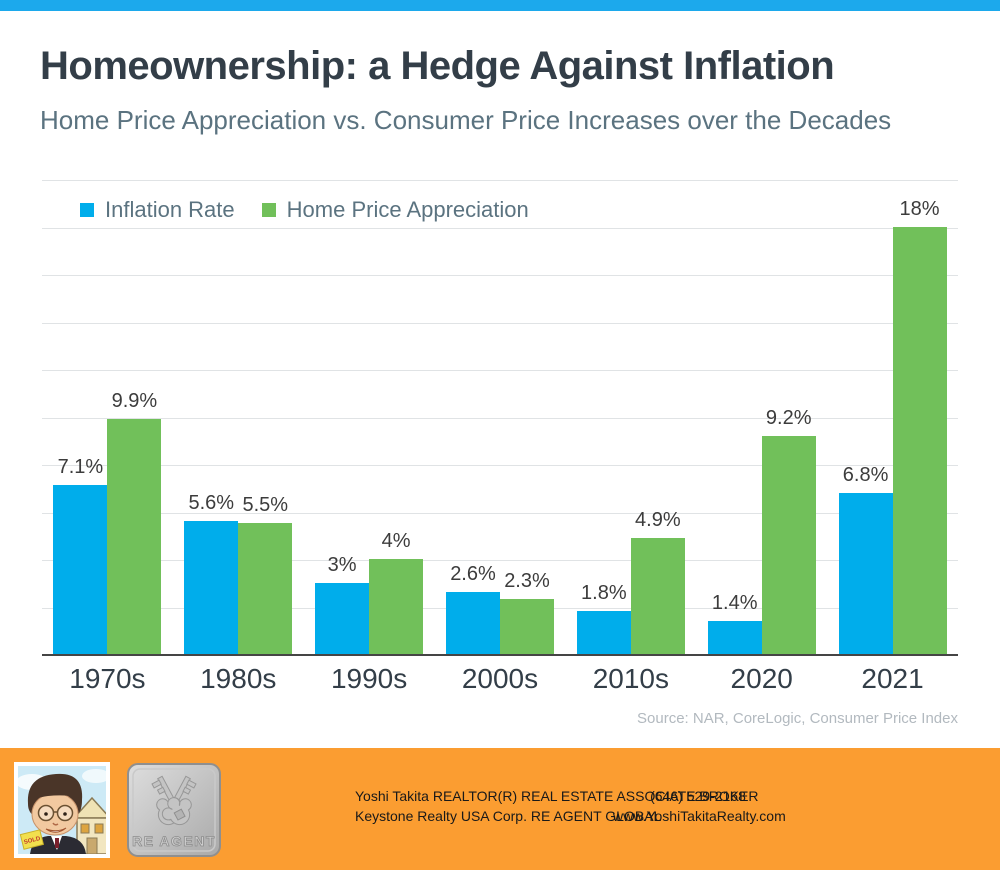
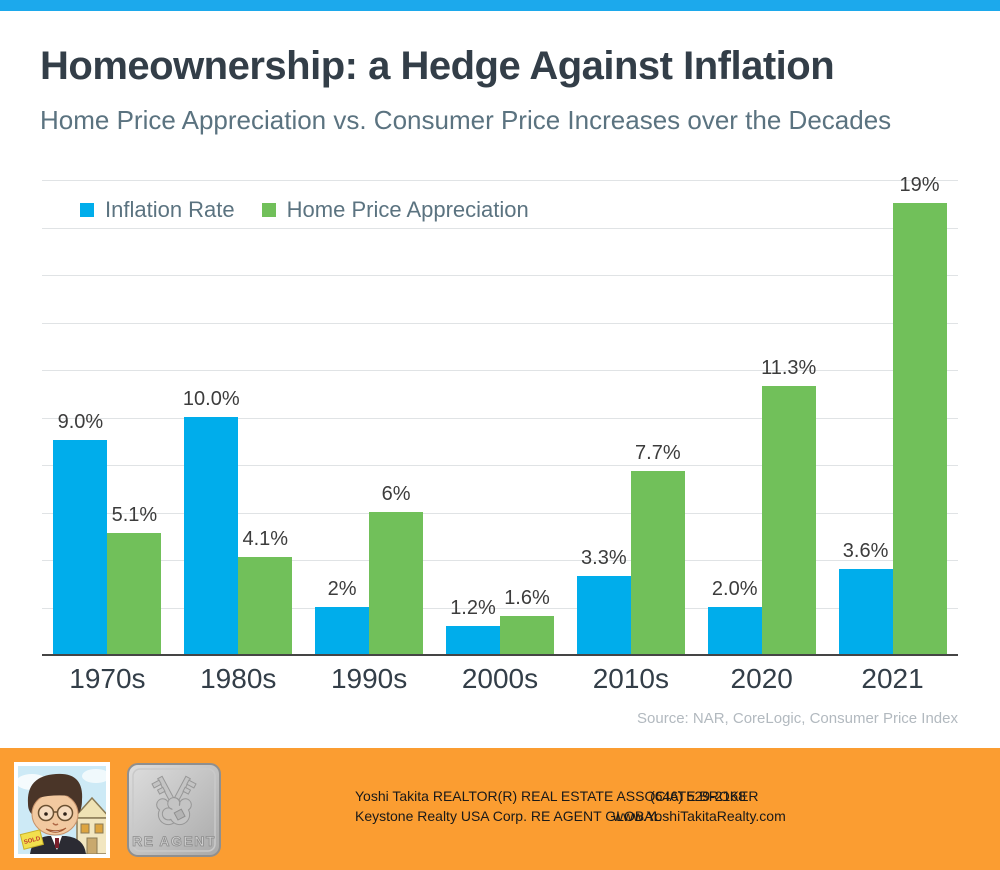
Inflation Rate/1970s: 7.1% -> 9.0%
Home Price Appreciation/1970s: 9.9% -> 5.1%
Inflation Rate/1980s: 5.6% -> 10.0%
Home Price Appreciation/1980s: 5.5% -> 4.1%
Inflation Rate/1990s: 3% -> 2%
Home Price Appreciation/1990s: 4% -> 6%
Inflation Rate/2000s: 2.6% -> 1.2%
Home Price Appreciation/2000s: 2.3% -> 1.6%
Inflation Rate/2010s: 1.8% -> 3.3%
Home Price Appreciation/2010s: 4.9% -> 7.7%
Inflation Rate/2020: 1.4% -> 2.0%
Home Price Appreciation/2020: 9.2% -> 11.3%
Inflation Rate/2021: 6.8% -> 3.6%
Home Price Appreciation/2021: 18% -> 19%
